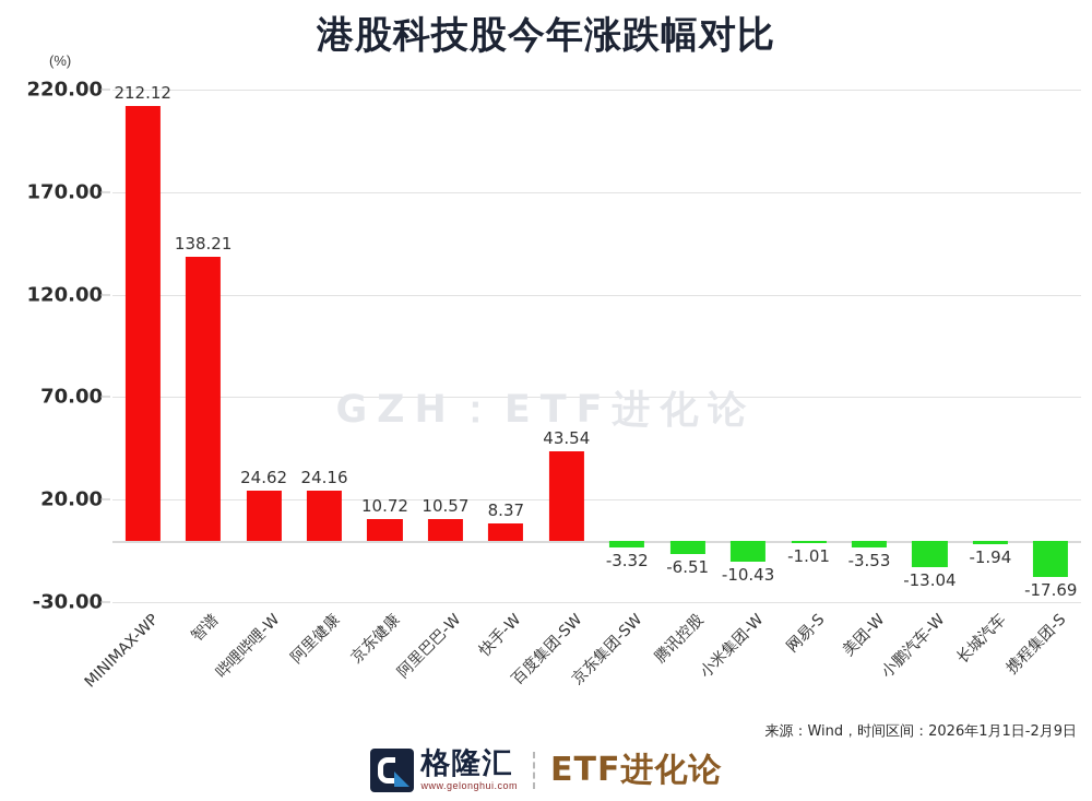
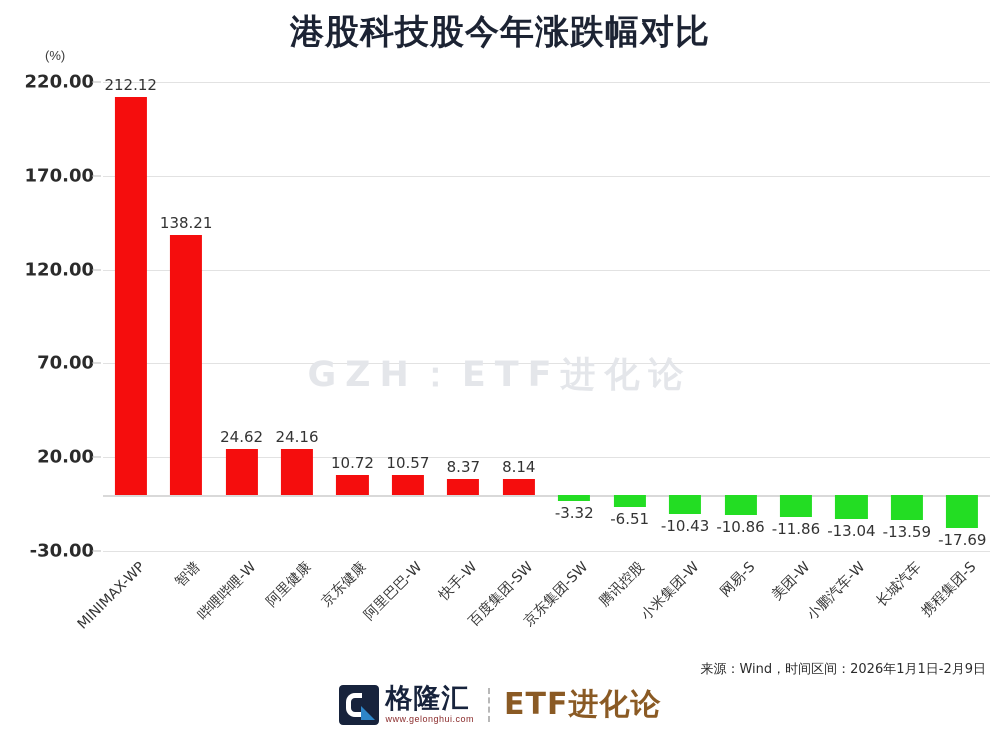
百度集团-SW: 43.54 -> 8.14
网易-S: -1.01 -> -10.86
美团-W: -3.53 -> -11.86
长城汽车: -1.94 -> -13.59
